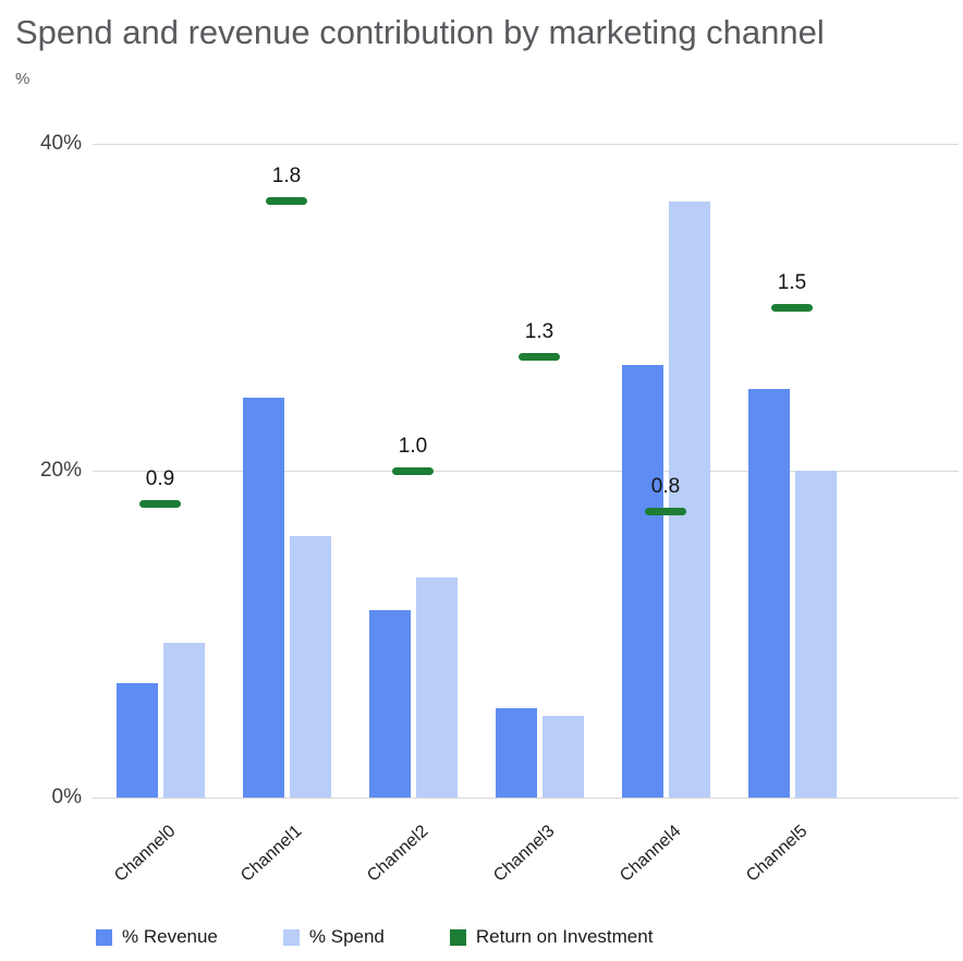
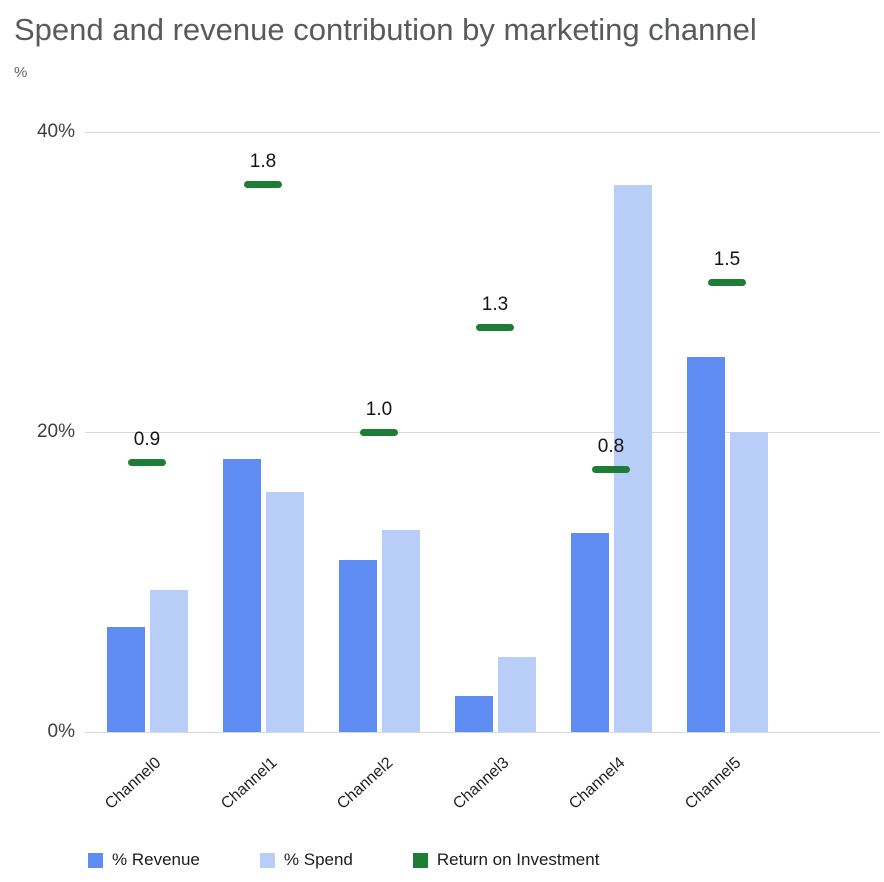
% Revenue/Channel1: 24.5% -> 18.2%
% Revenue/Channel3: 5.5% -> 2.4%
% Revenue/Channel4: 26.5% -> 13.3%
